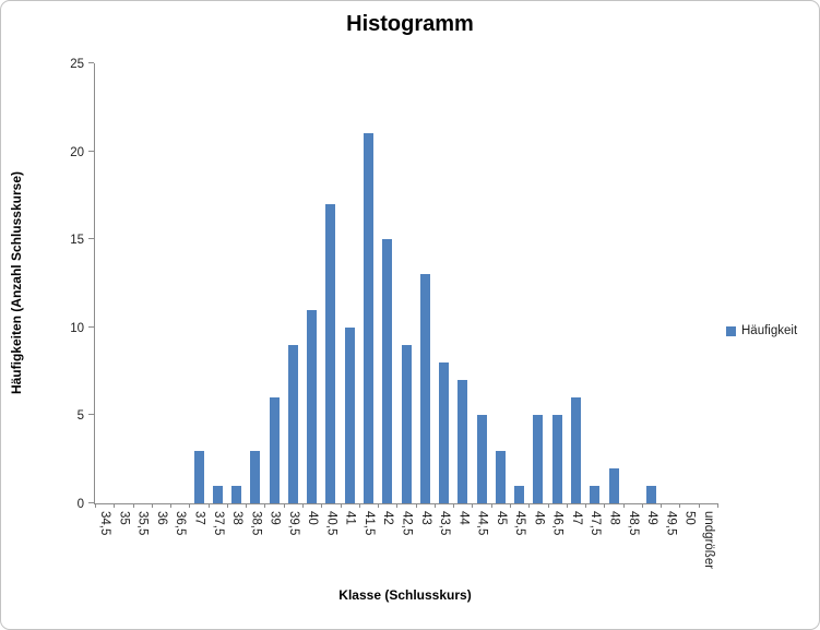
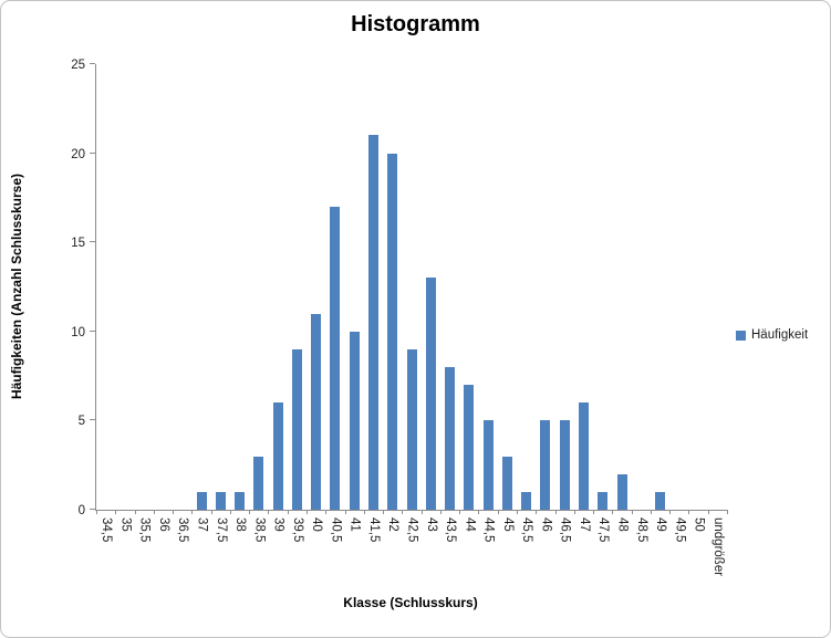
37: 3 -> 1
42: 15 -> 20
